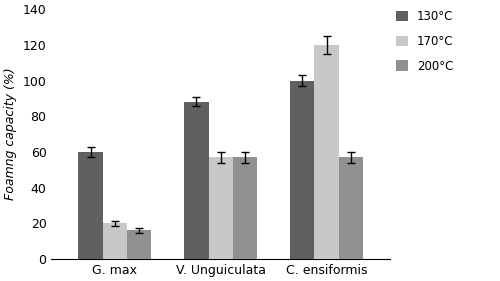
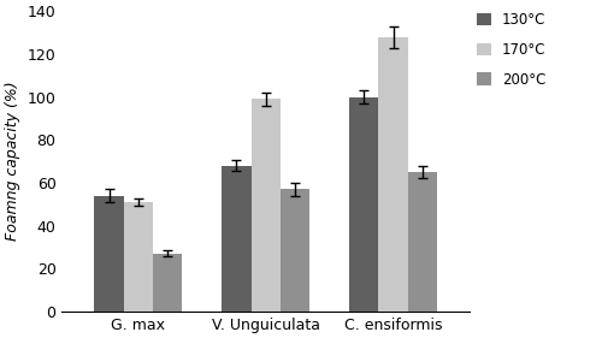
130°C/G. max: 60 -> 54
170°C/G. max: 20 -> 51
200°C/G. max: 16 -> 27
130°C/V. Unguiculata: 88 -> 68
170°C/V. Unguiculata: 57 -> 99
170°C/C. ensiformis: 120 -> 128
200°C/C. ensiformis: 57 -> 65
